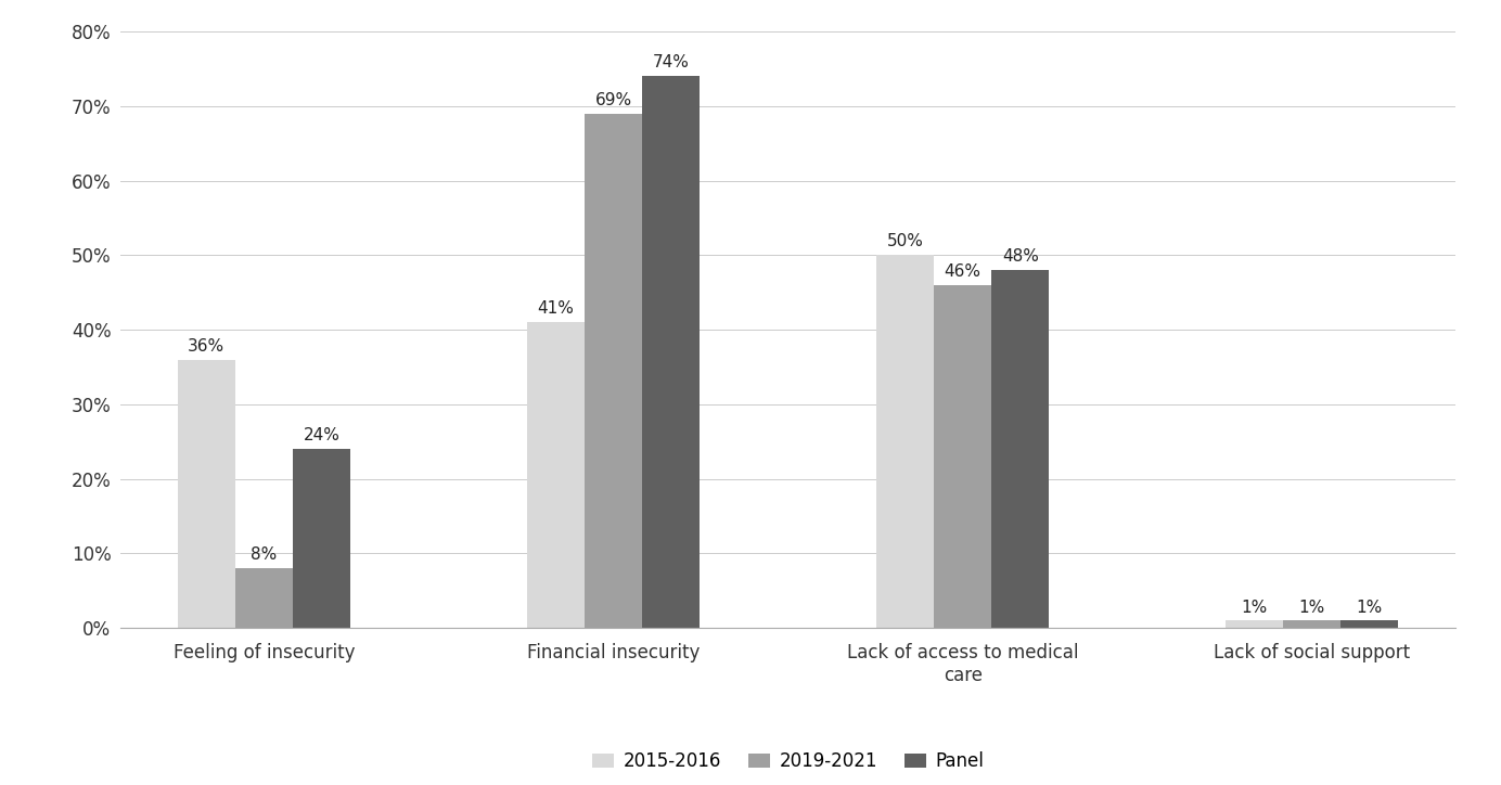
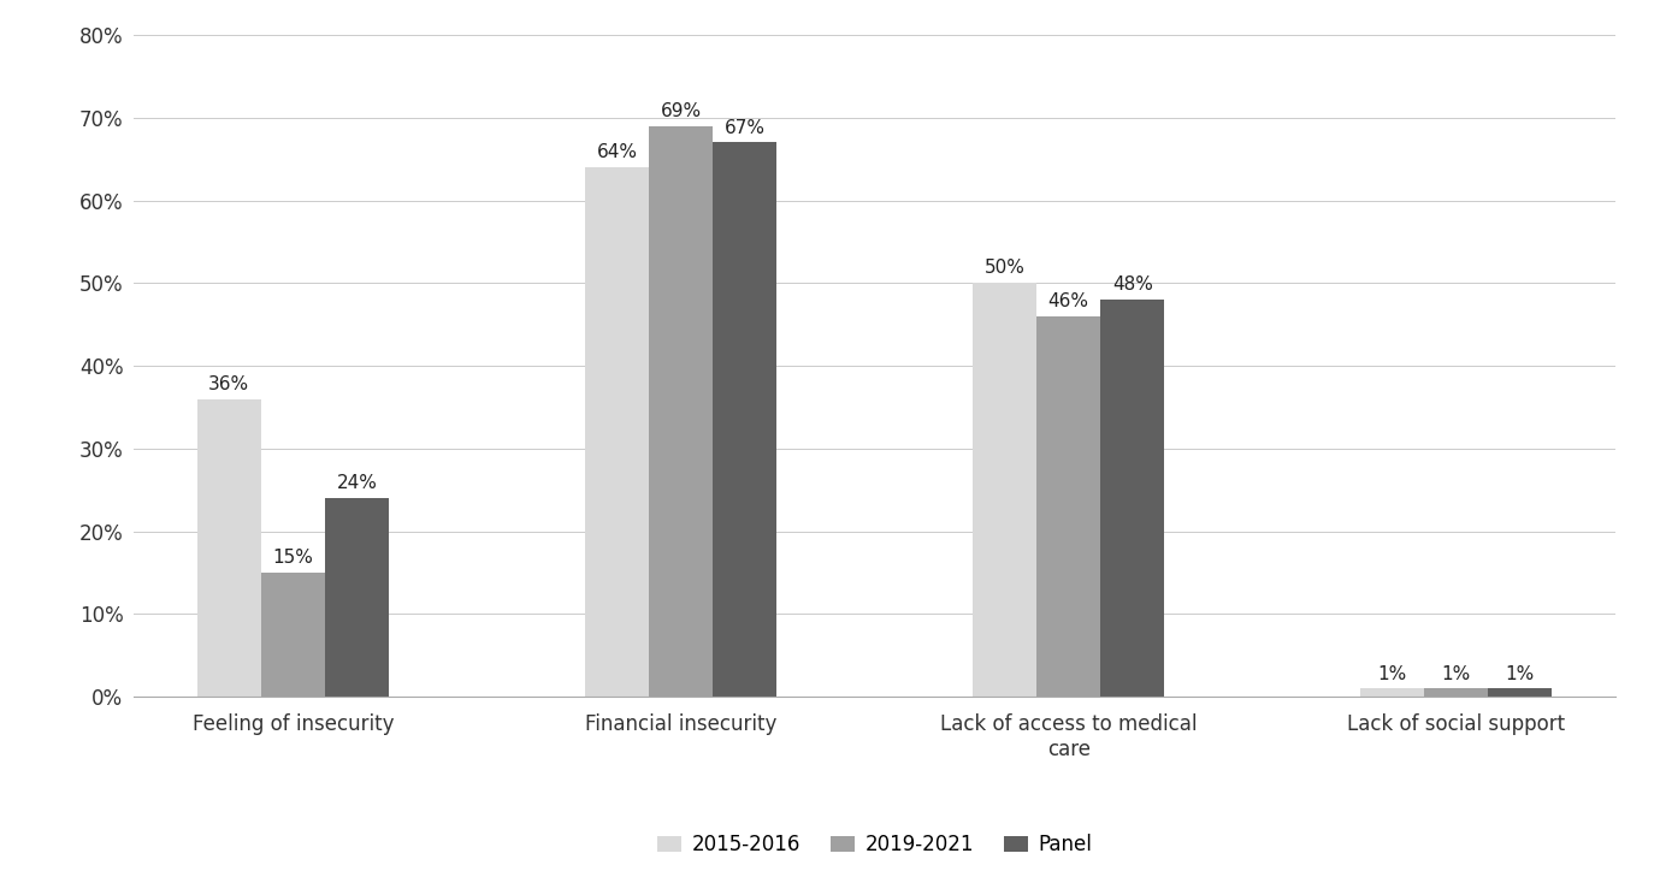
2019-2021/Feeling of insecurity: 8% -> 15%
2015-2016/Financial insecurity: 41% -> 64%
Panel/Financial insecurity: 74% -> 67%
